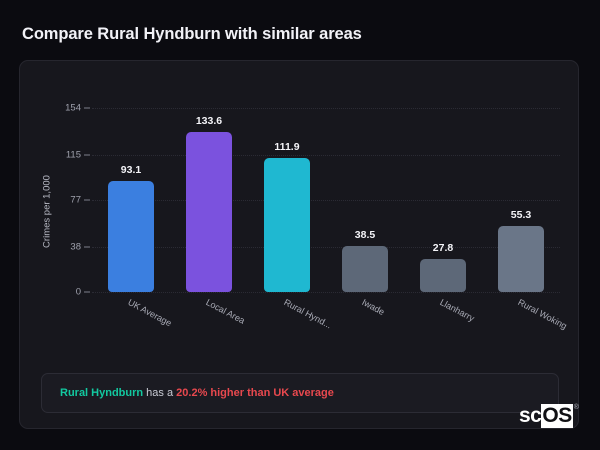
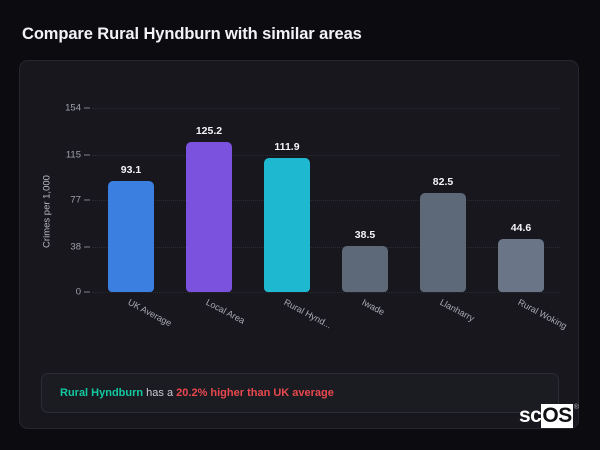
Local Area: 133.6 -> 125.2
Llanharry: 27.8 -> 82.5
Rural Woking: 55.3 -> 44.6
